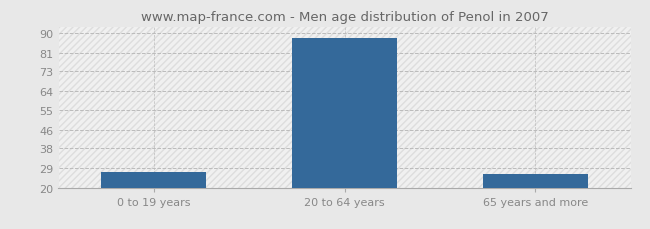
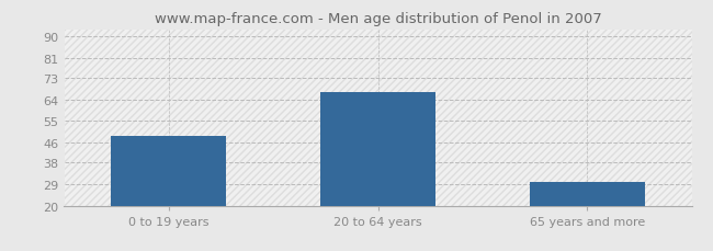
0 to 19 years: 27 -> 49
20 to 64 years: 88 -> 67
65 years and more: 26 -> 30
